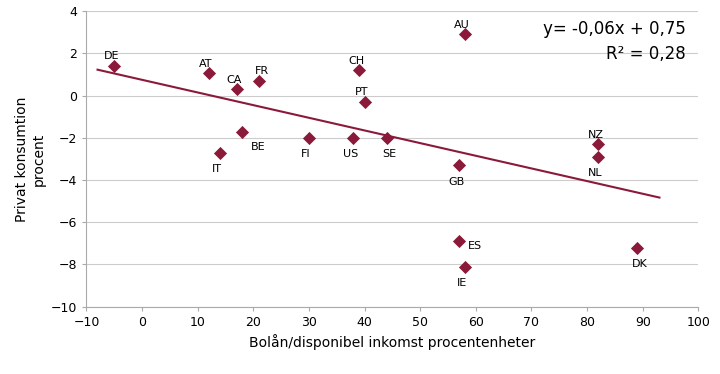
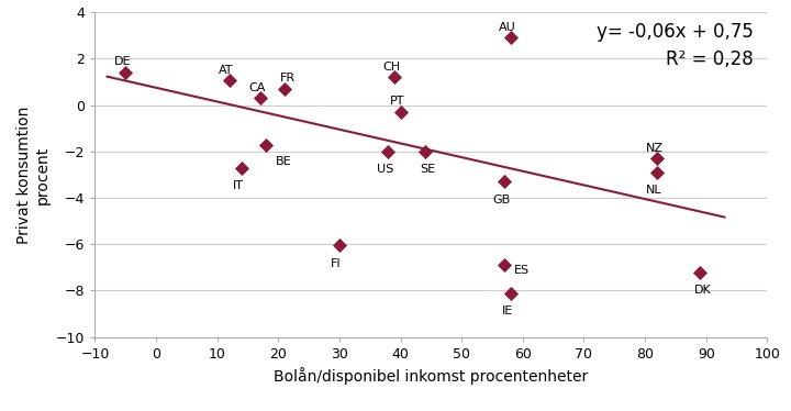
30: -2.00 -> -6.05
